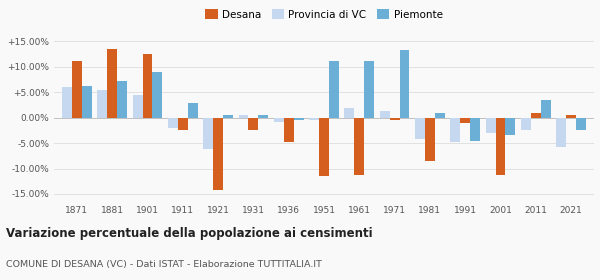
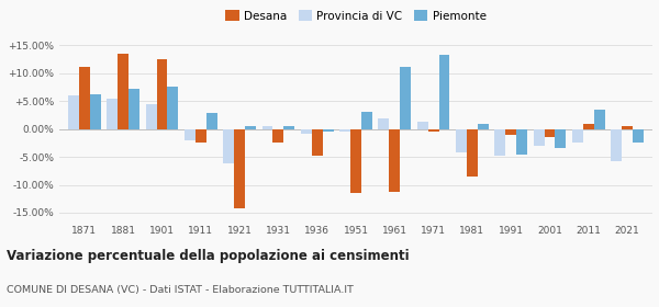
Piemonte/1901: 9.0% -> 7.5%
Piemonte/1951: 11.2% -> 3.0%
Desana/2001: -11.2% -> -1.5%
